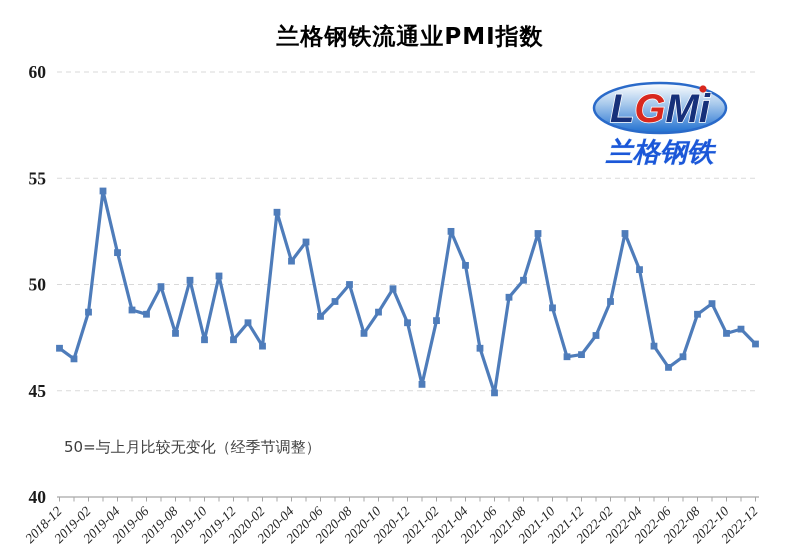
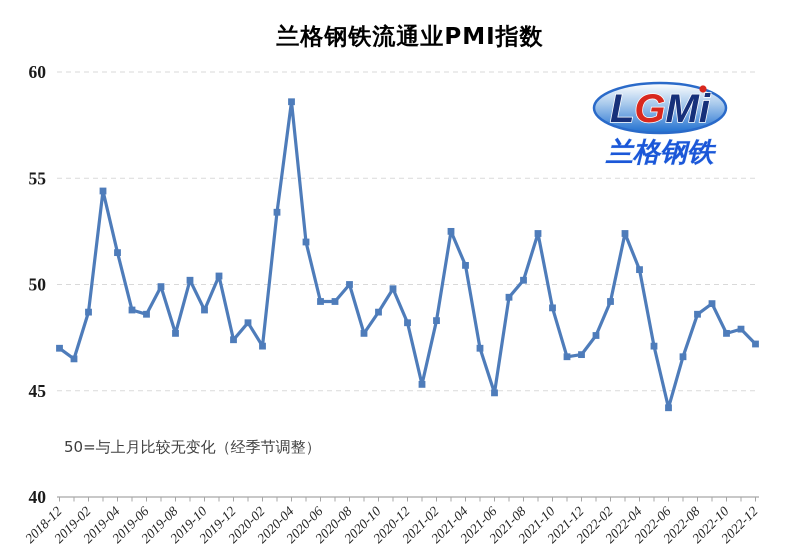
2019-10: 47.4 -> 48.8
2020-04: 51.1 -> 58.6
2020-06: 48.5 -> 49.2
2022-06: 46.1 -> 44.2
